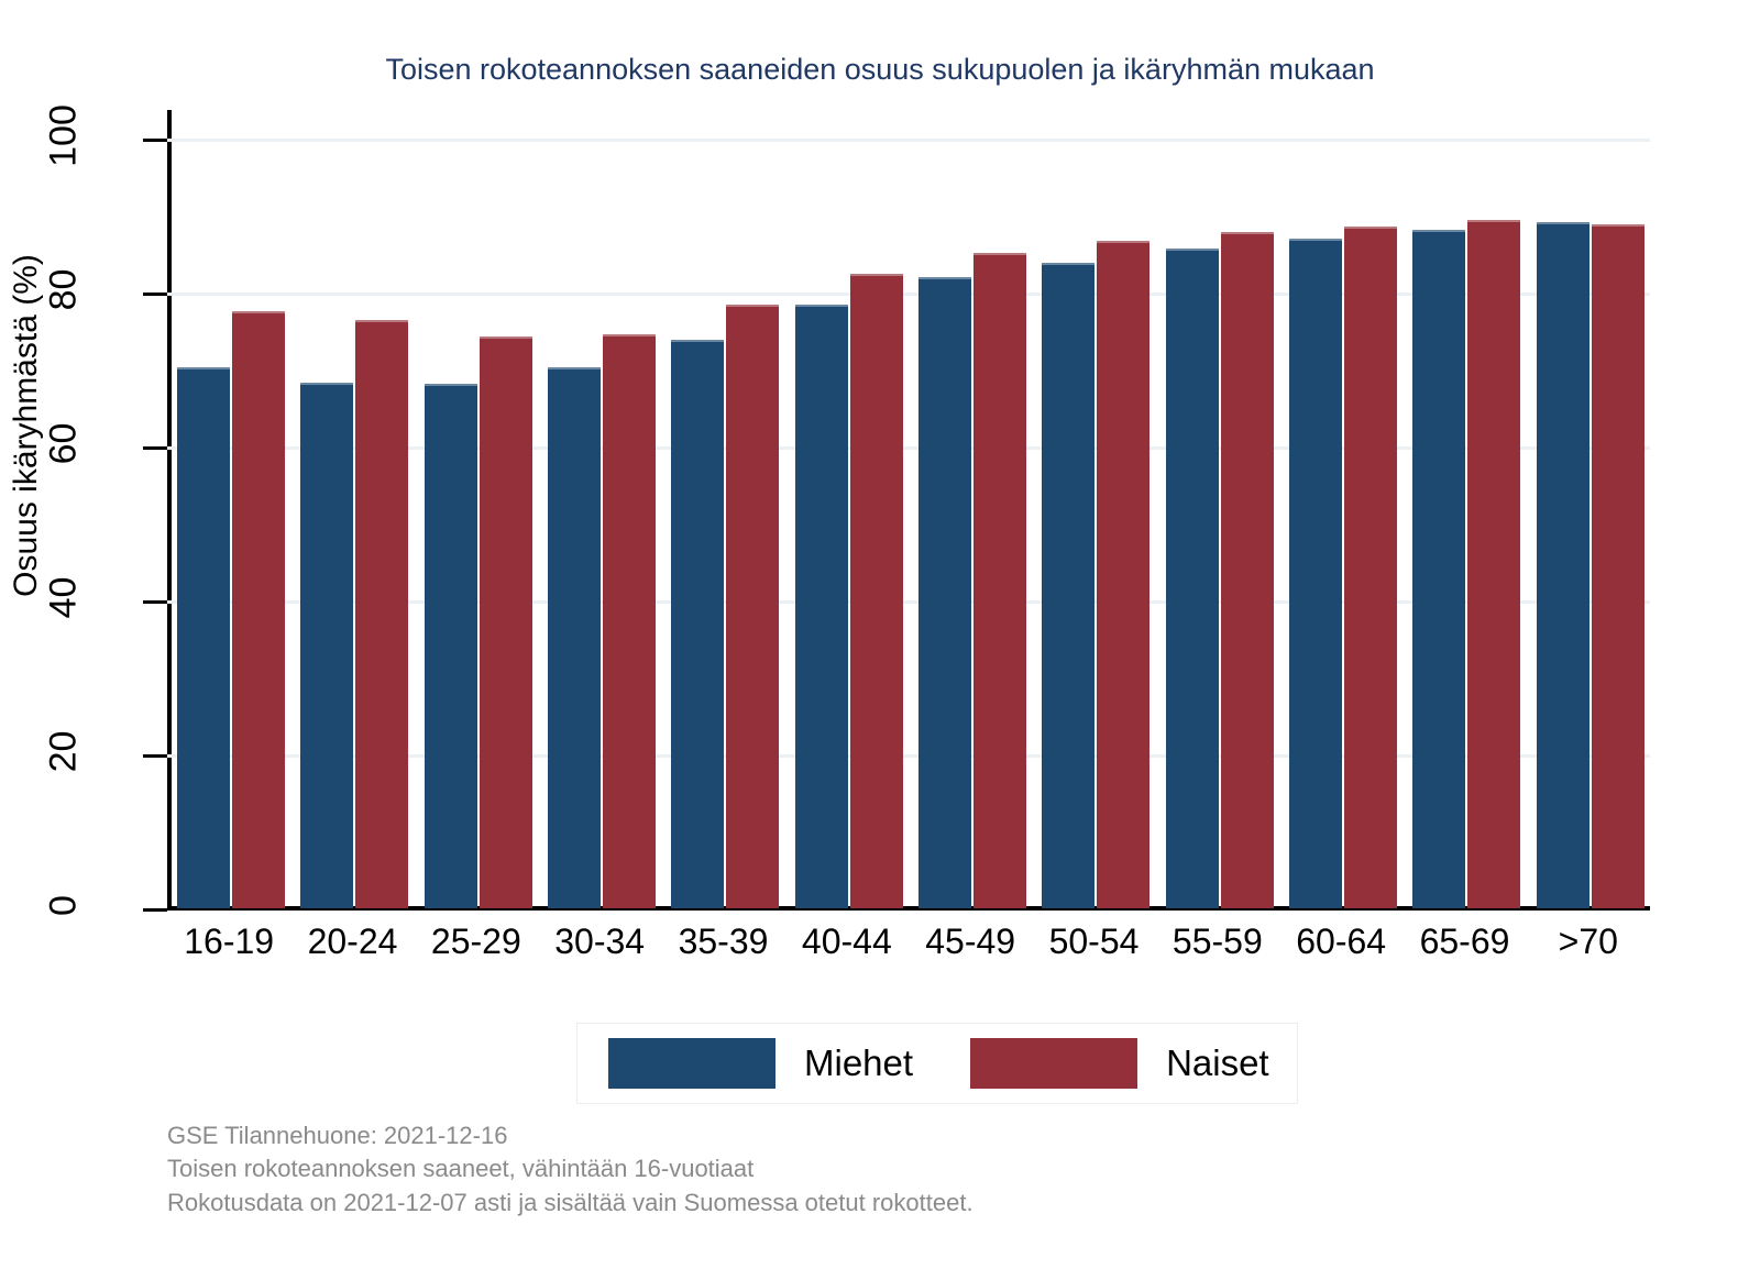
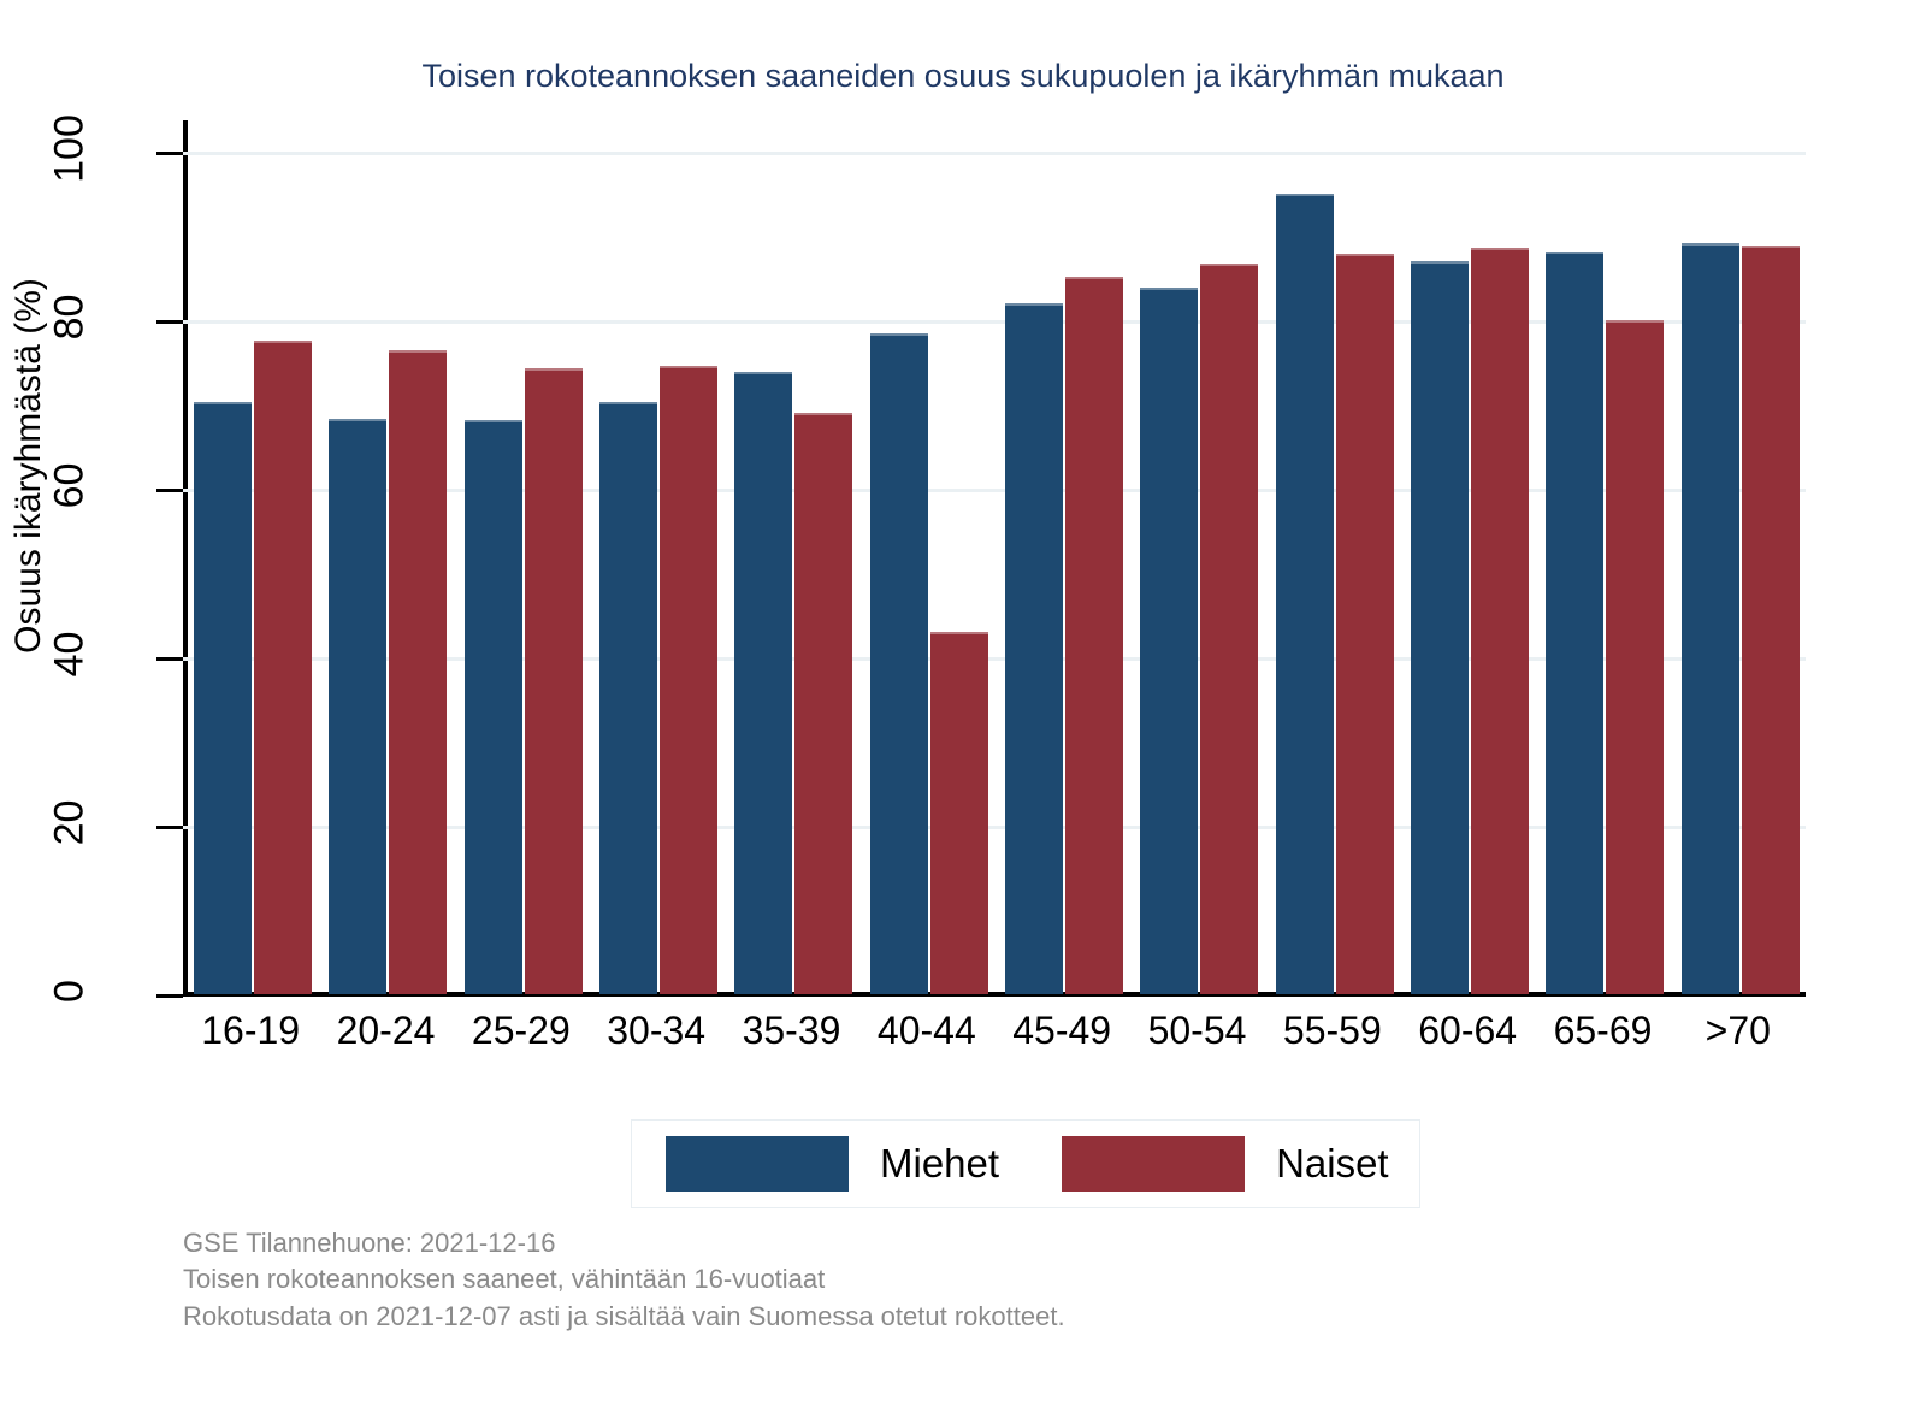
Naiset/35-39: 78 -> 69
Naiset/40-44: 82 -> 43
Miehet/55-59: 86 -> 95
Naiset/65-69: 89 -> 80
